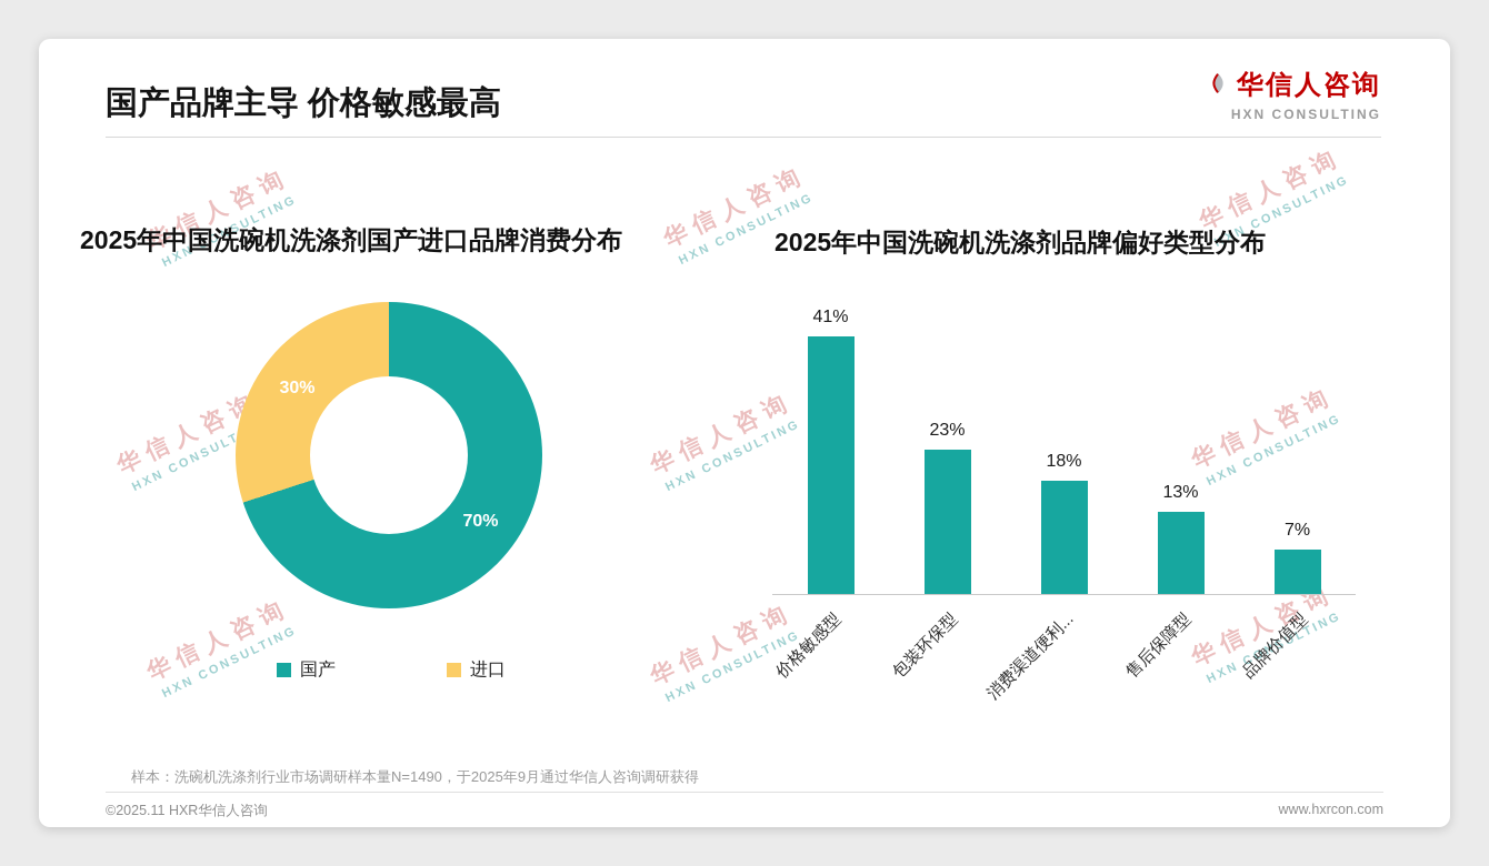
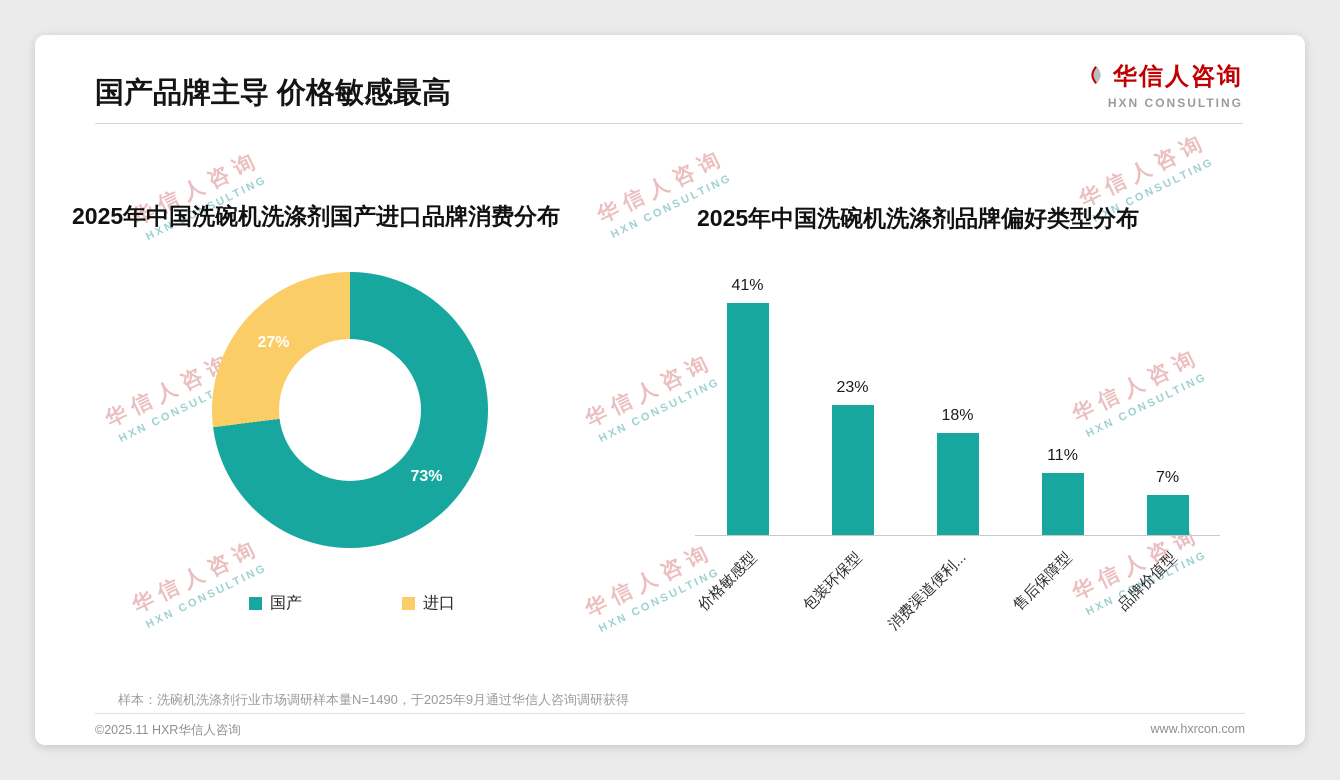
2025年中国洗碗机洗涤剂国产进口品牌消费分布/国产: 70% -> 73%
2025年中国洗碗机洗涤剂国产进口品牌消费分布/进口: 30% -> 27%
2025年中国洗碗机洗涤剂品牌偏好类型分布/售后保障型: 13% -> 11%
